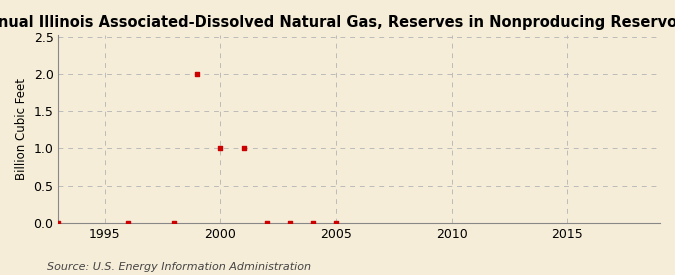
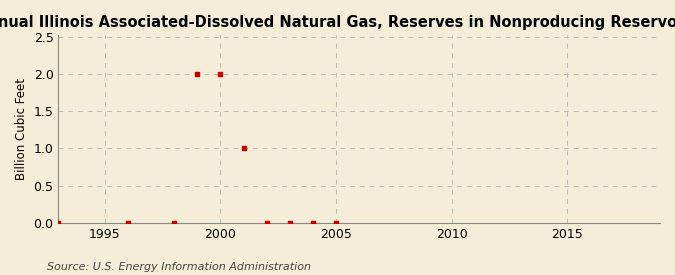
2000: 1 -> 2
